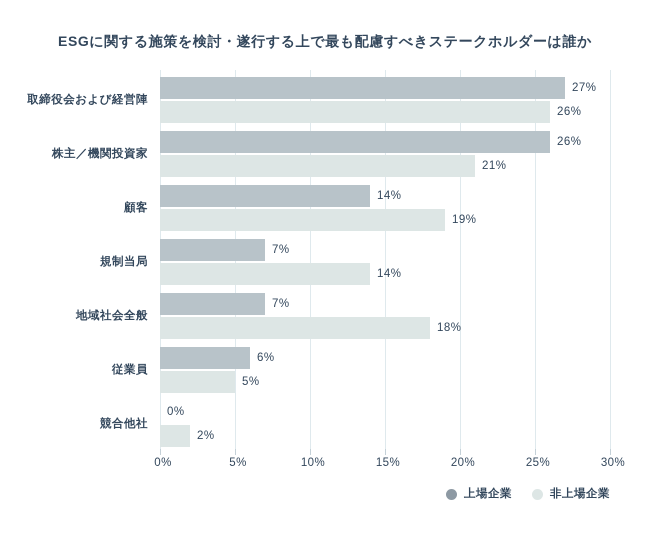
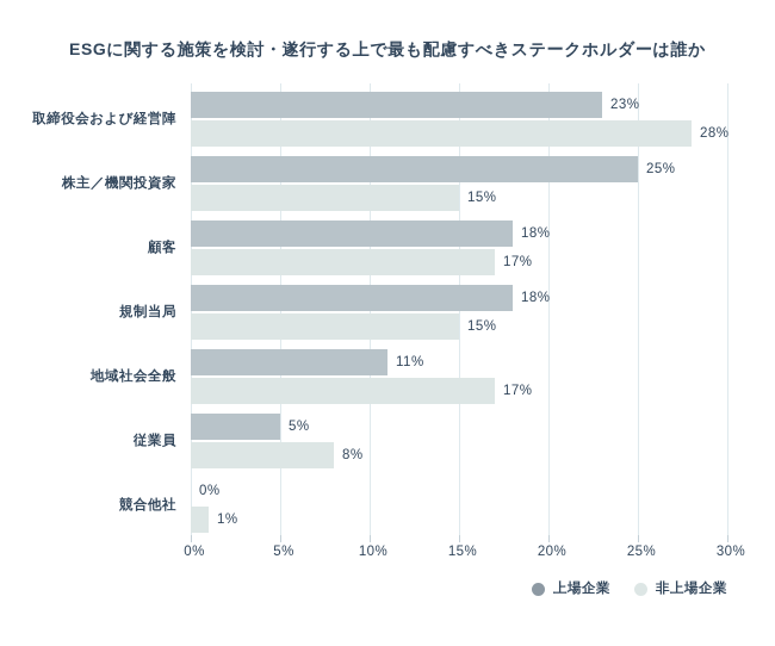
上場企業/取締役会および経営陣: 27% -> 23%
非上場企業/取締役会および経営陣: 26% -> 28%
上場企業/株主／機関投資家: 26% -> 25%
非上場企業/株主／機関投資家: 21% -> 15%
上場企業/顧客: 14% -> 18%
非上場企業/顧客: 19% -> 17%
上場企業/規制当局: 7% -> 18%
非上場企業/規制当局: 14% -> 15%
上場企業/地域社会全般: 7% -> 11%
非上場企業/地域社会全般: 18% -> 17%
上場企業/従業員: 6% -> 5%
非上場企業/従業員: 5% -> 8%
非上場企業/競合他社: 2% -> 1%
